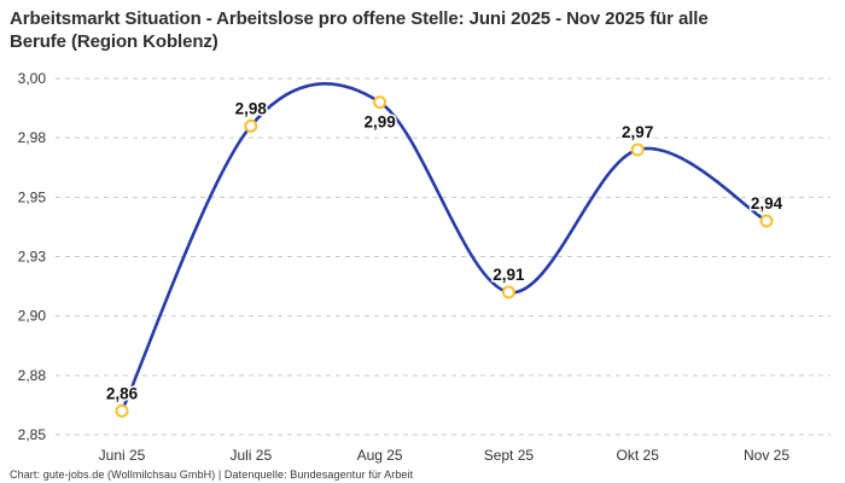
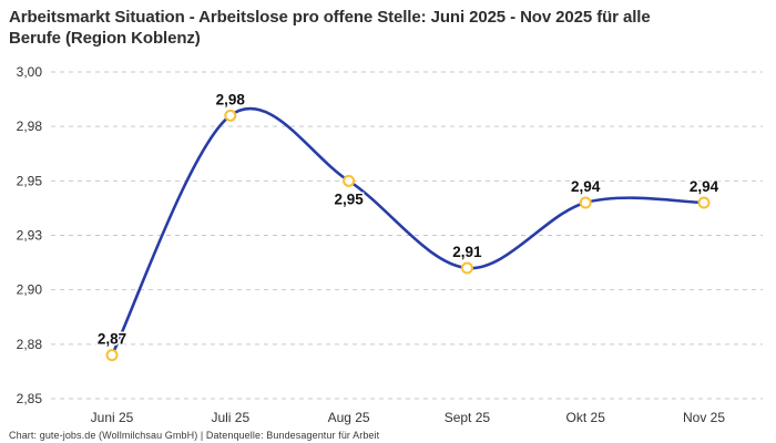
Juni 25: 2,86 -> 2,87
Aug 25: 2,99 -> 2,95
Okt 25: 2,97 -> 2,94
